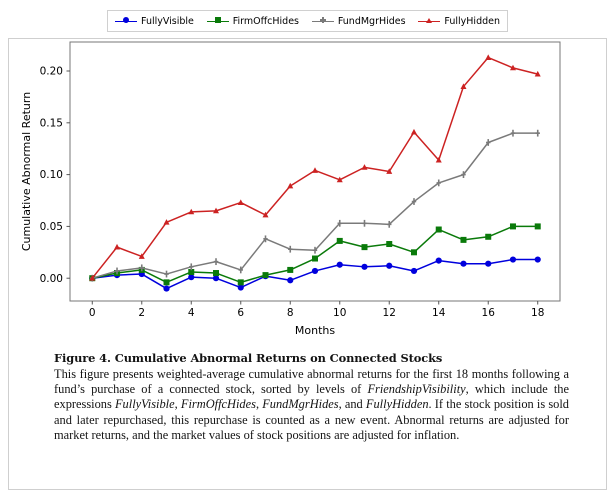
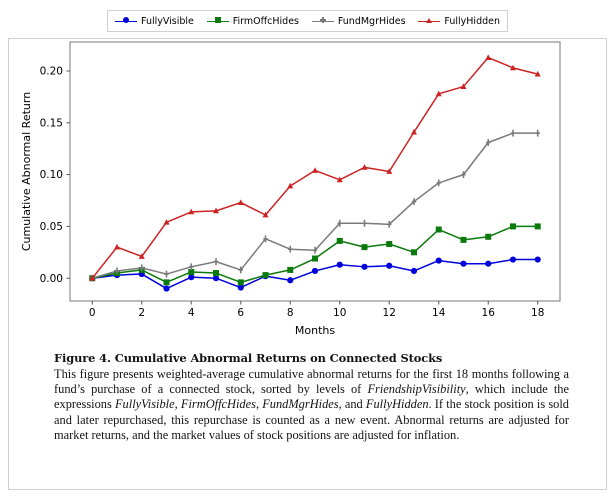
FullyHidden/14: 0.114 -> 0.178
